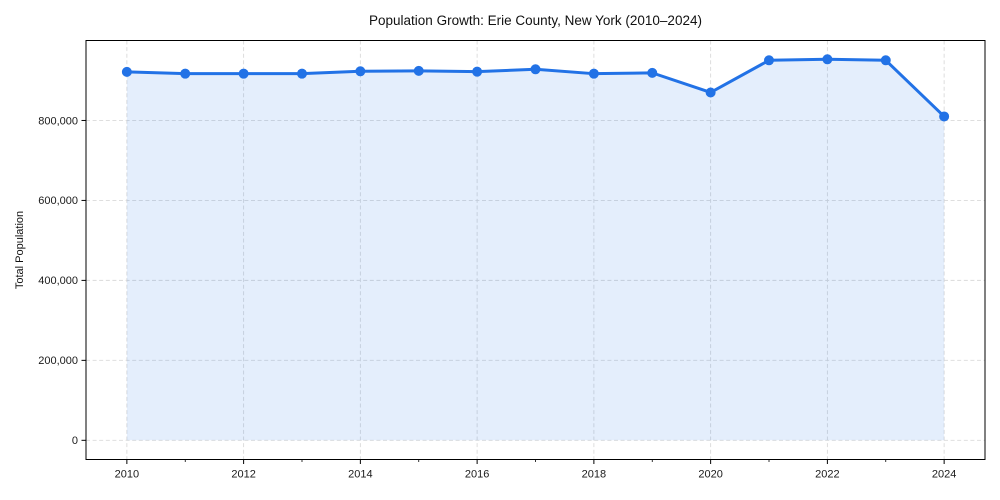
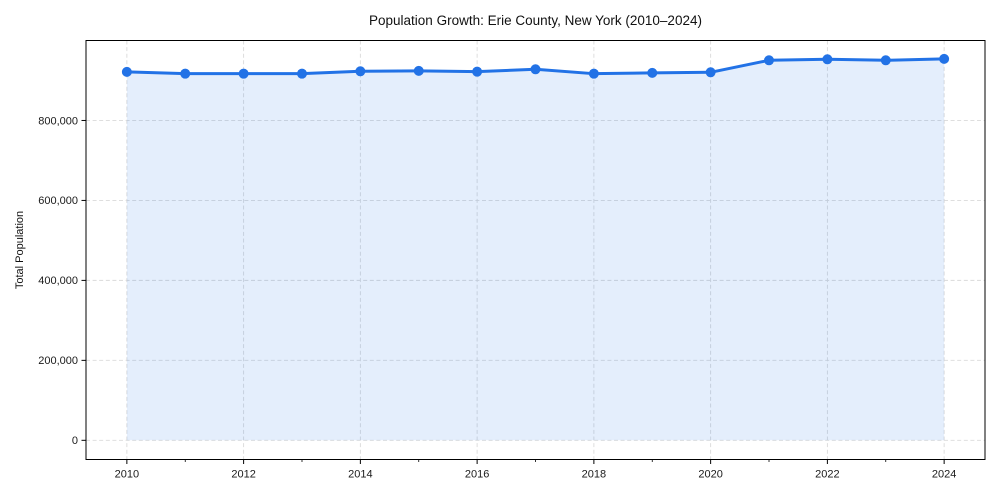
2020: 870000 -> 920000
2024: 810000 -> 950000
